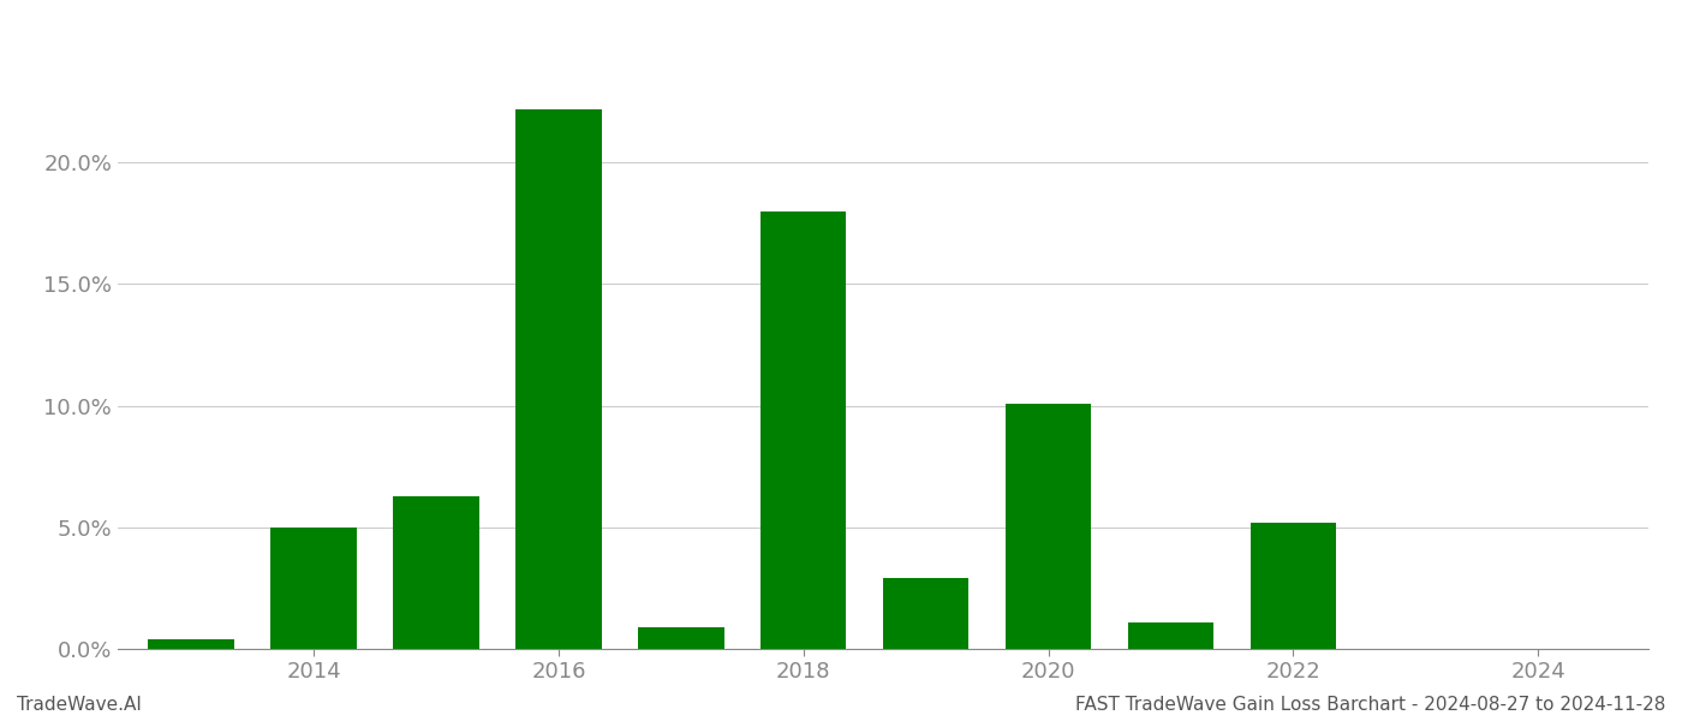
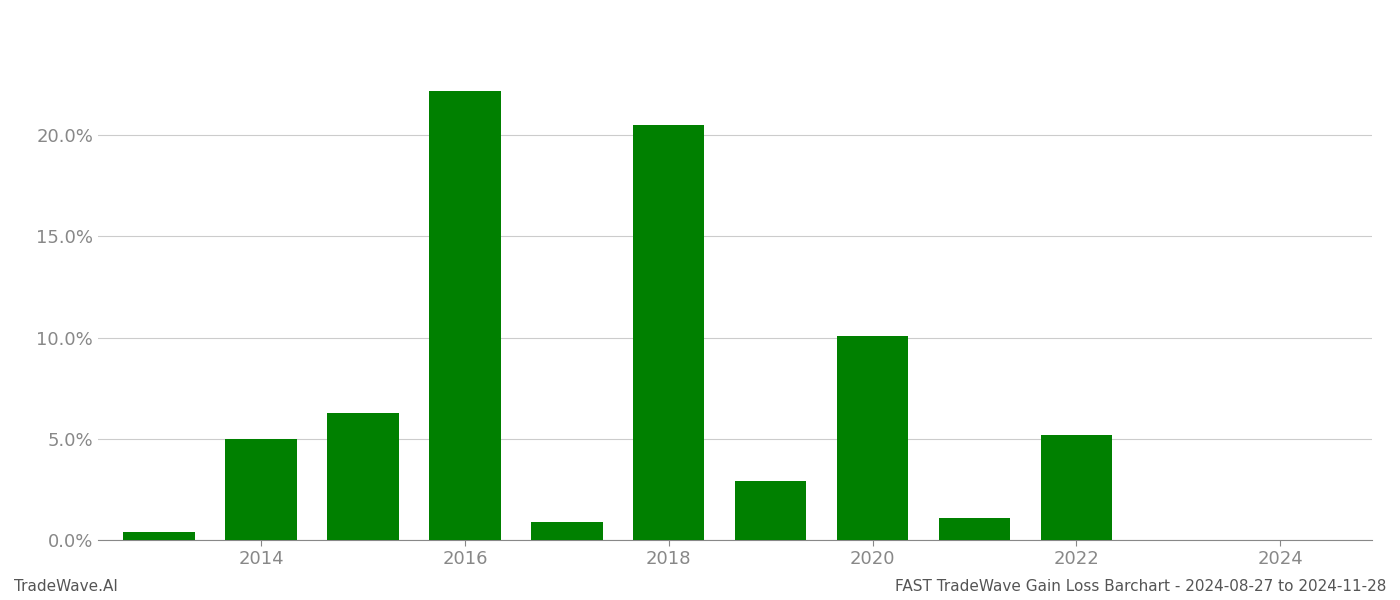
2018: 18.0% -> 20.5%
